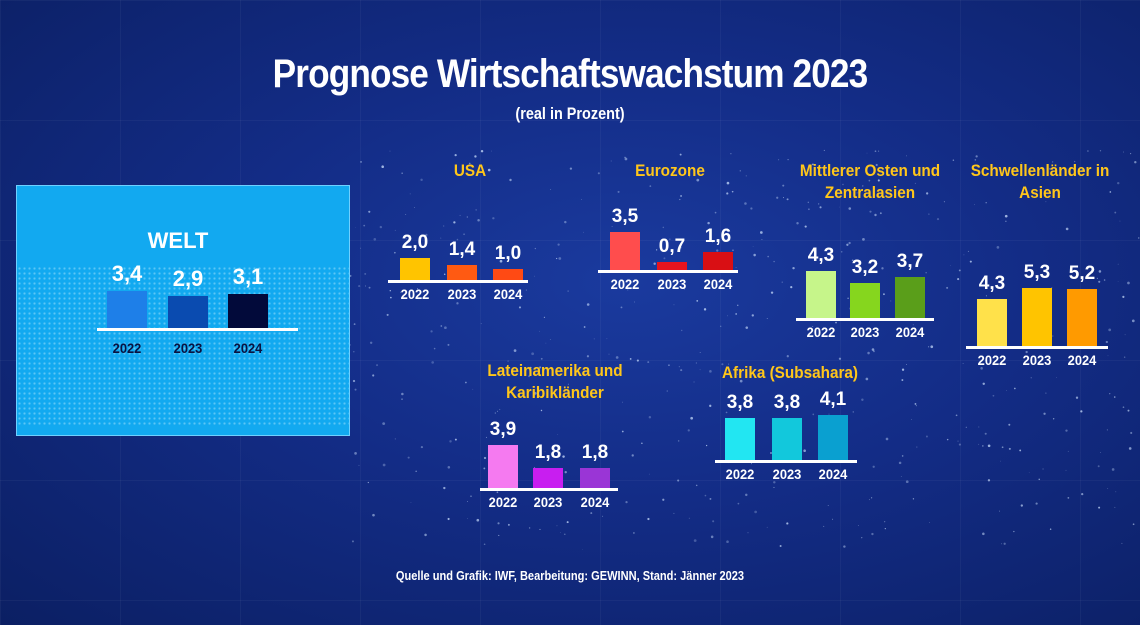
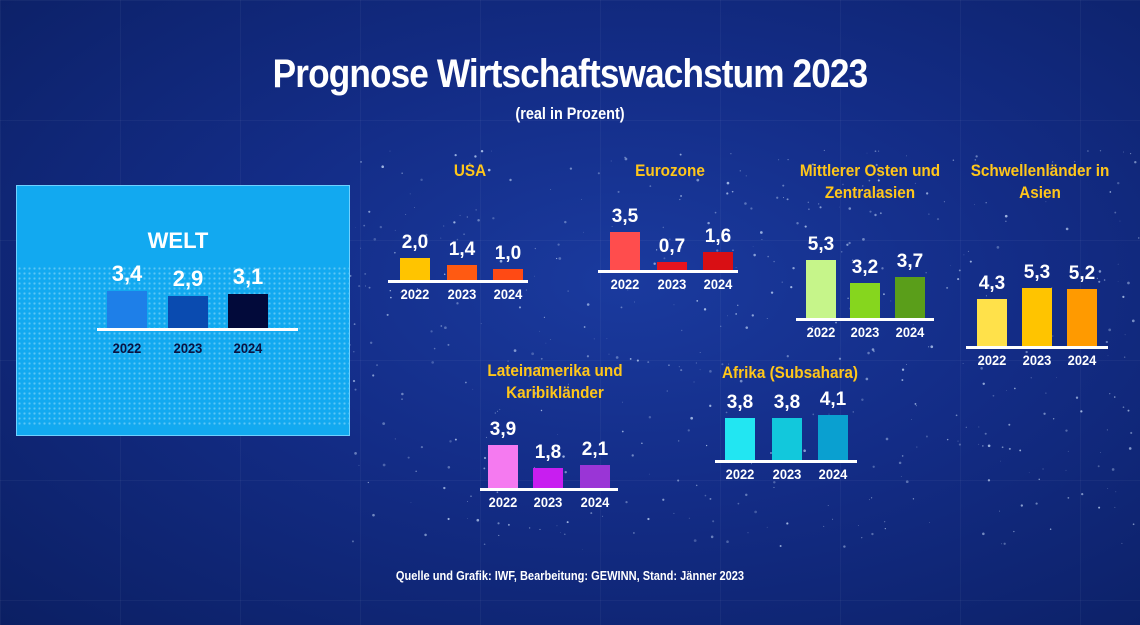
Mittlerer Osten und Zentralasien/2022: 4,3 -> 5,3
Lateinamerika und Karibikländer/2024: 1,8 -> 2,1
